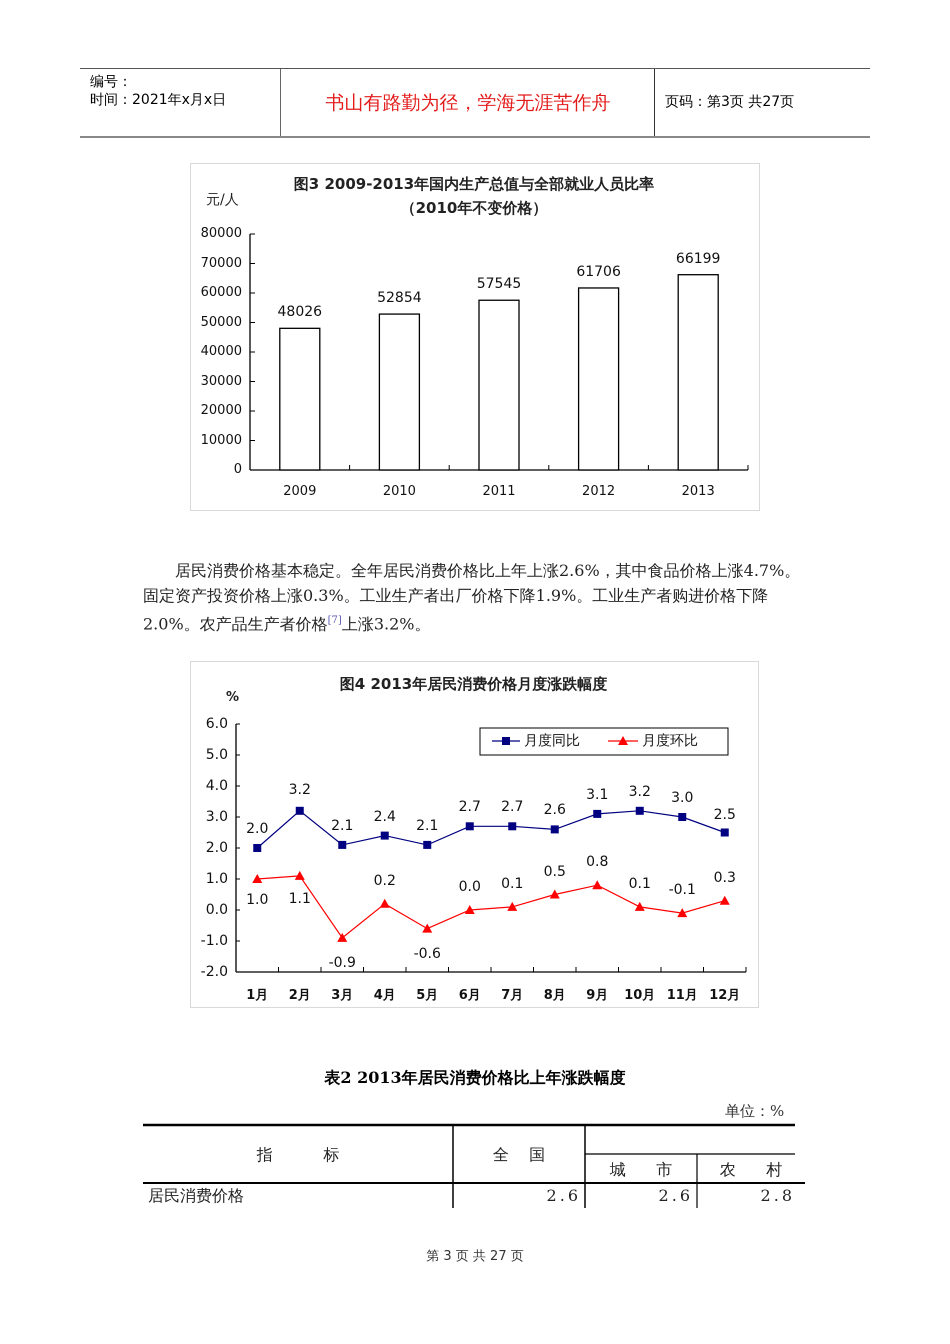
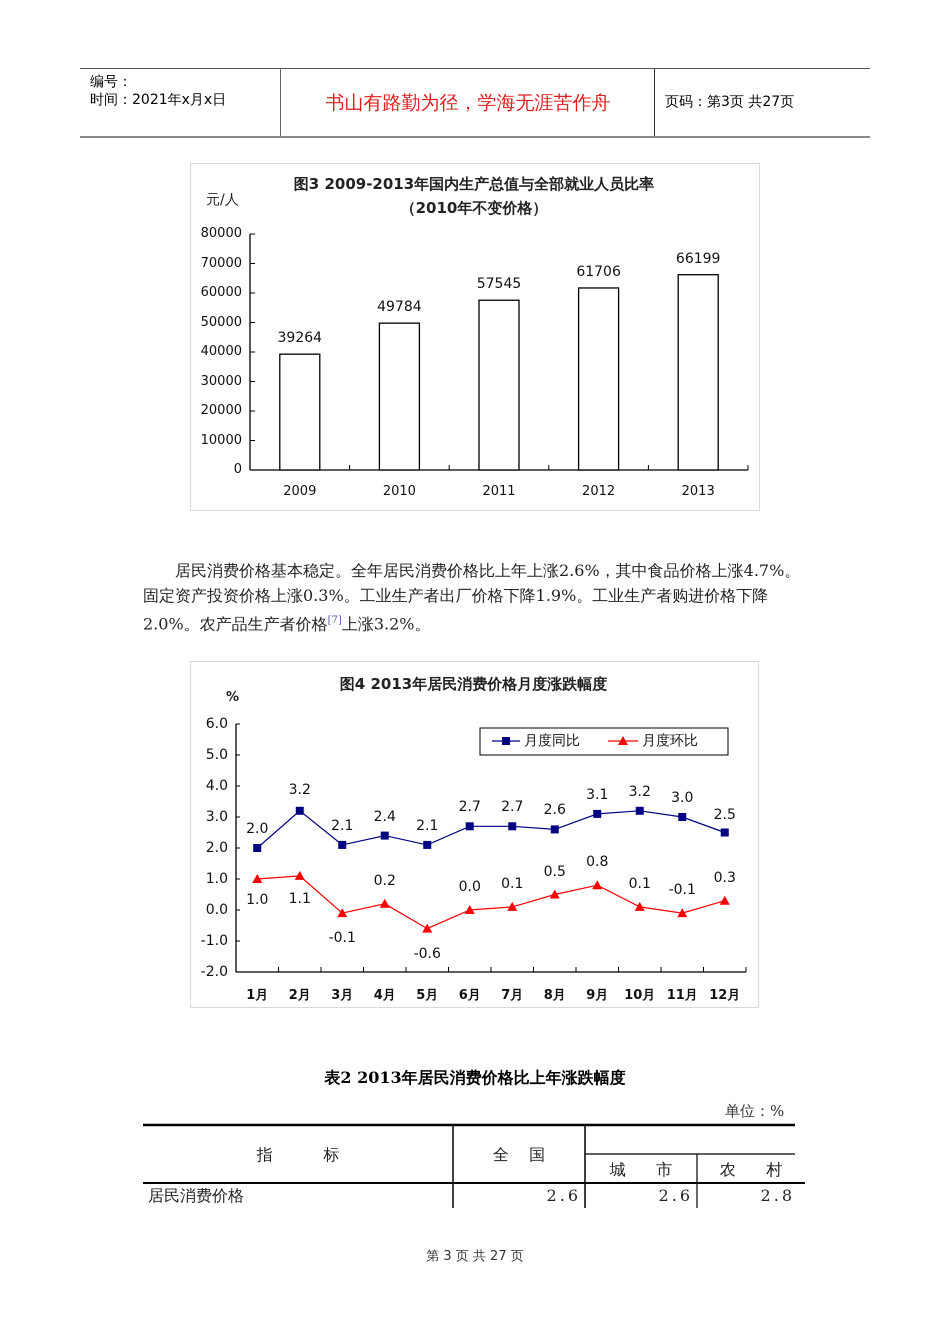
图3 2009-2013年国内生产总值与全部就业人员比率（2010年不变价格）/2009: 48026 -> 39264
图3 2009-2013年国内生产总值与全部就业人员比率（2010年不变价格）/2010: 52854 -> 49784
图4 2013年居民消费价格月度涨跌幅度/月度环比/3月: -0.9 -> -0.1
